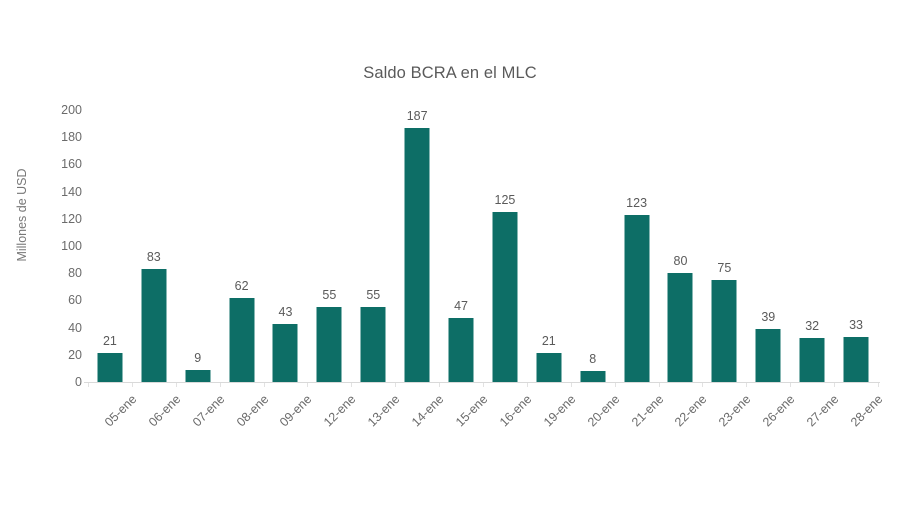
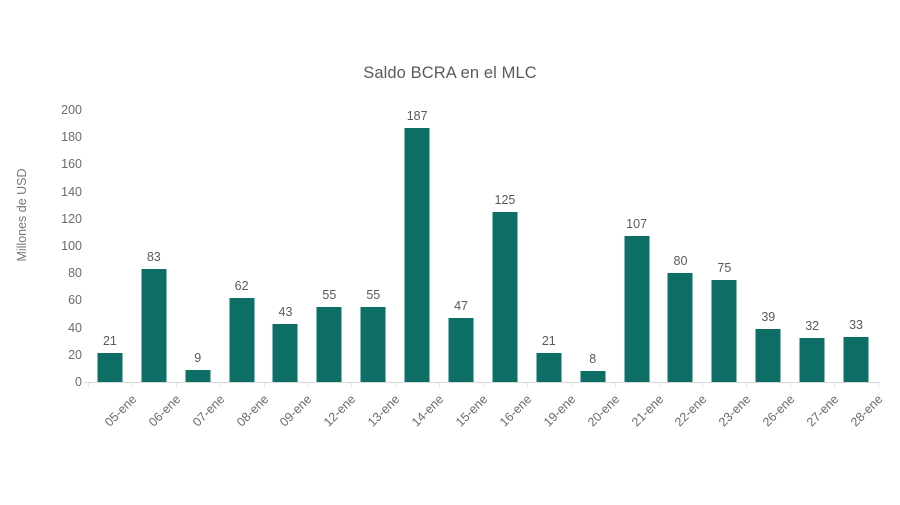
21-ene: 123 -> 107
